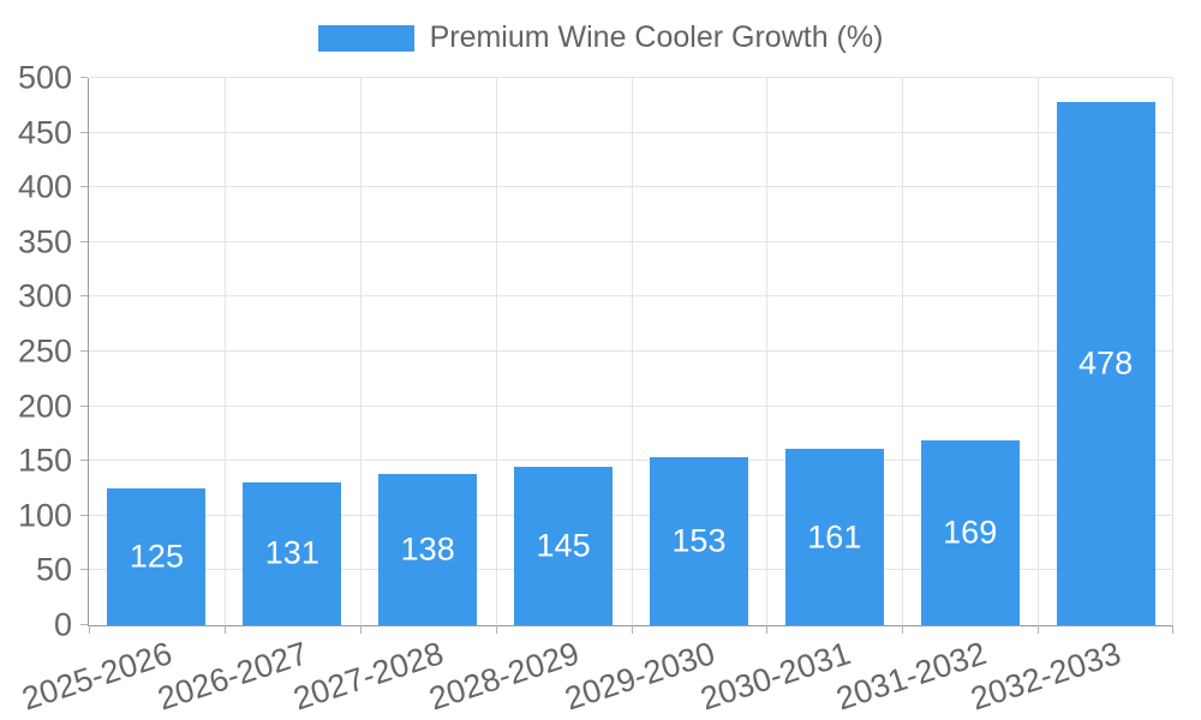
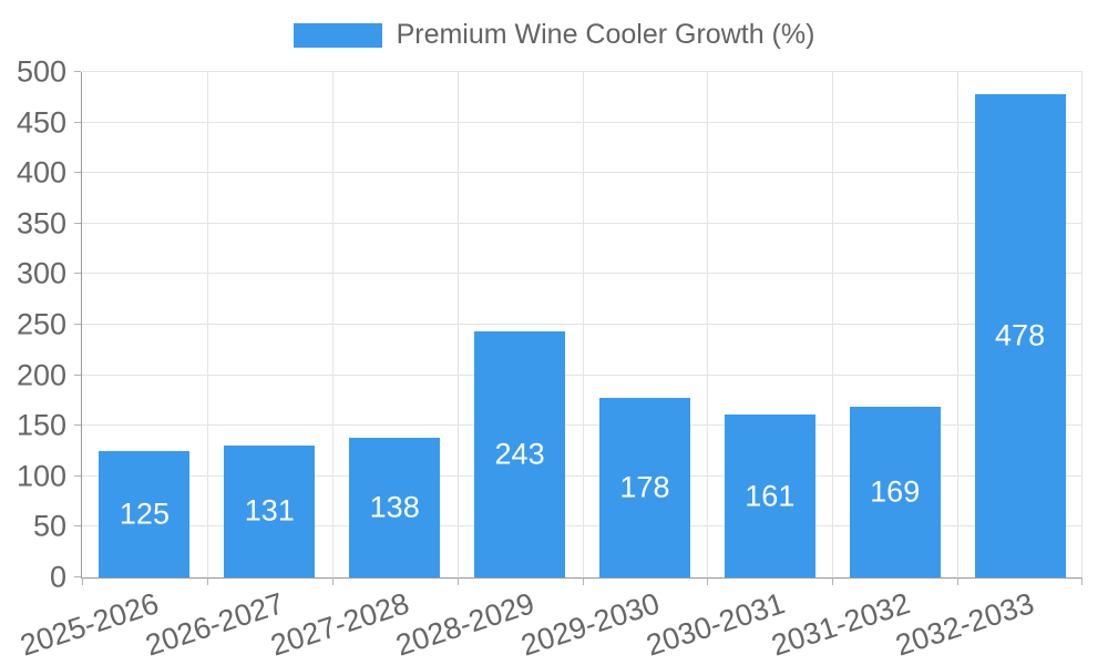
2028-2029: 145 -> 243
2029-2030: 153 -> 178
